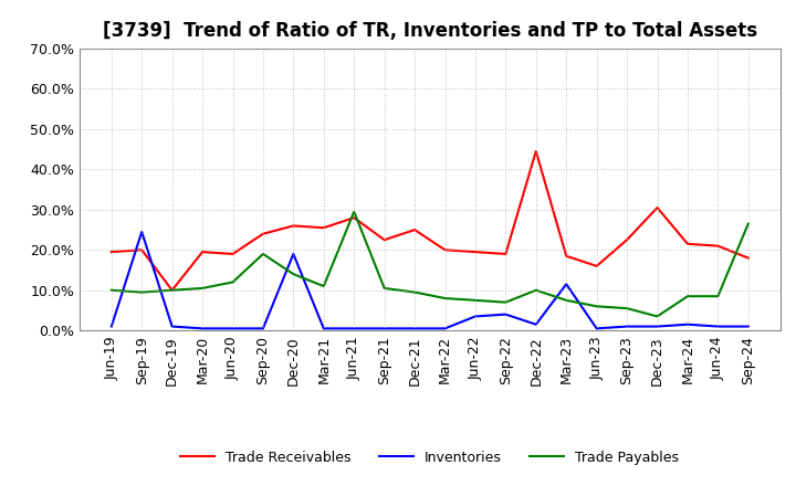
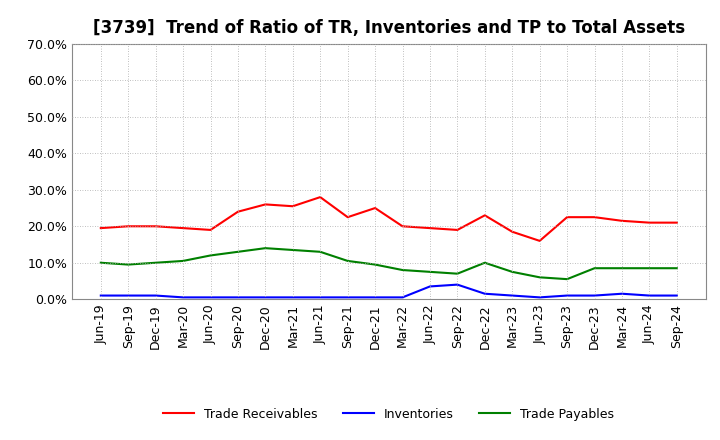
Inventories/Sep-19: 24.5% -> 1.0%
Trade Receivables/Dec-19: 10.0% -> 20.0%
Trade Payables/Sep-20: 19.0% -> 13.0%
Inventories/Dec-20: 19.0% -> 0.5%
Trade Payables/Mar-21: 11.0% -> 13.5%
Trade Payables/Jun-21: 29.5% -> 13.0%
Trade Receivables/Dec-22: 44.5% -> 23.0%
Inventories/Mar-23: 11.5% -> 1.0%
Trade Receivables/Dec-23: 30.5% -> 22.5%
Trade Payables/Dec-23: 3.5% -> 8.5%
Trade Receivables/Sep-24: 18.0% -> 21.0%
Trade Payables/Sep-24: 26.5% -> 8.5%
